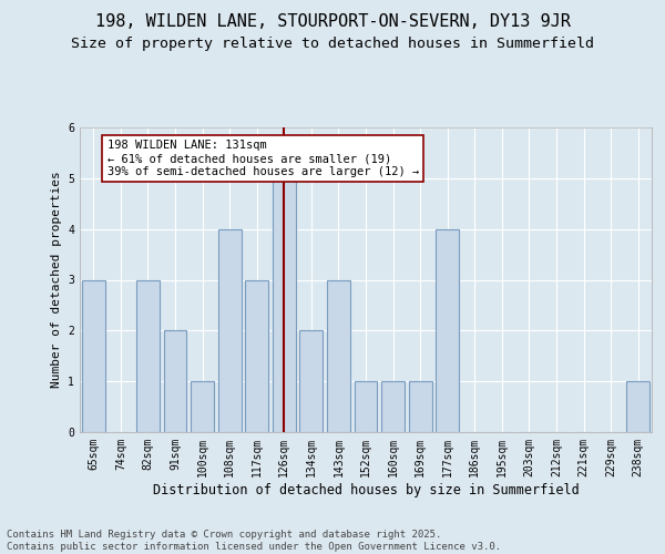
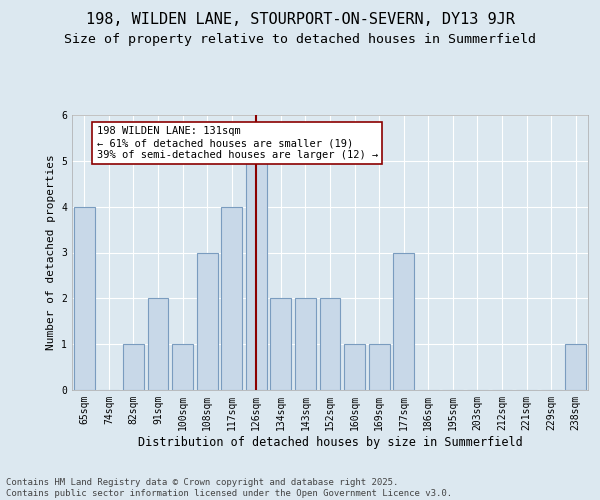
65sqm: 3 -> 4
82sqm: 3 -> 1
108sqm: 4 -> 3
117sqm: 3 -> 4
143sqm: 3 -> 2
152sqm: 1 -> 2
177sqm: 4 -> 3
